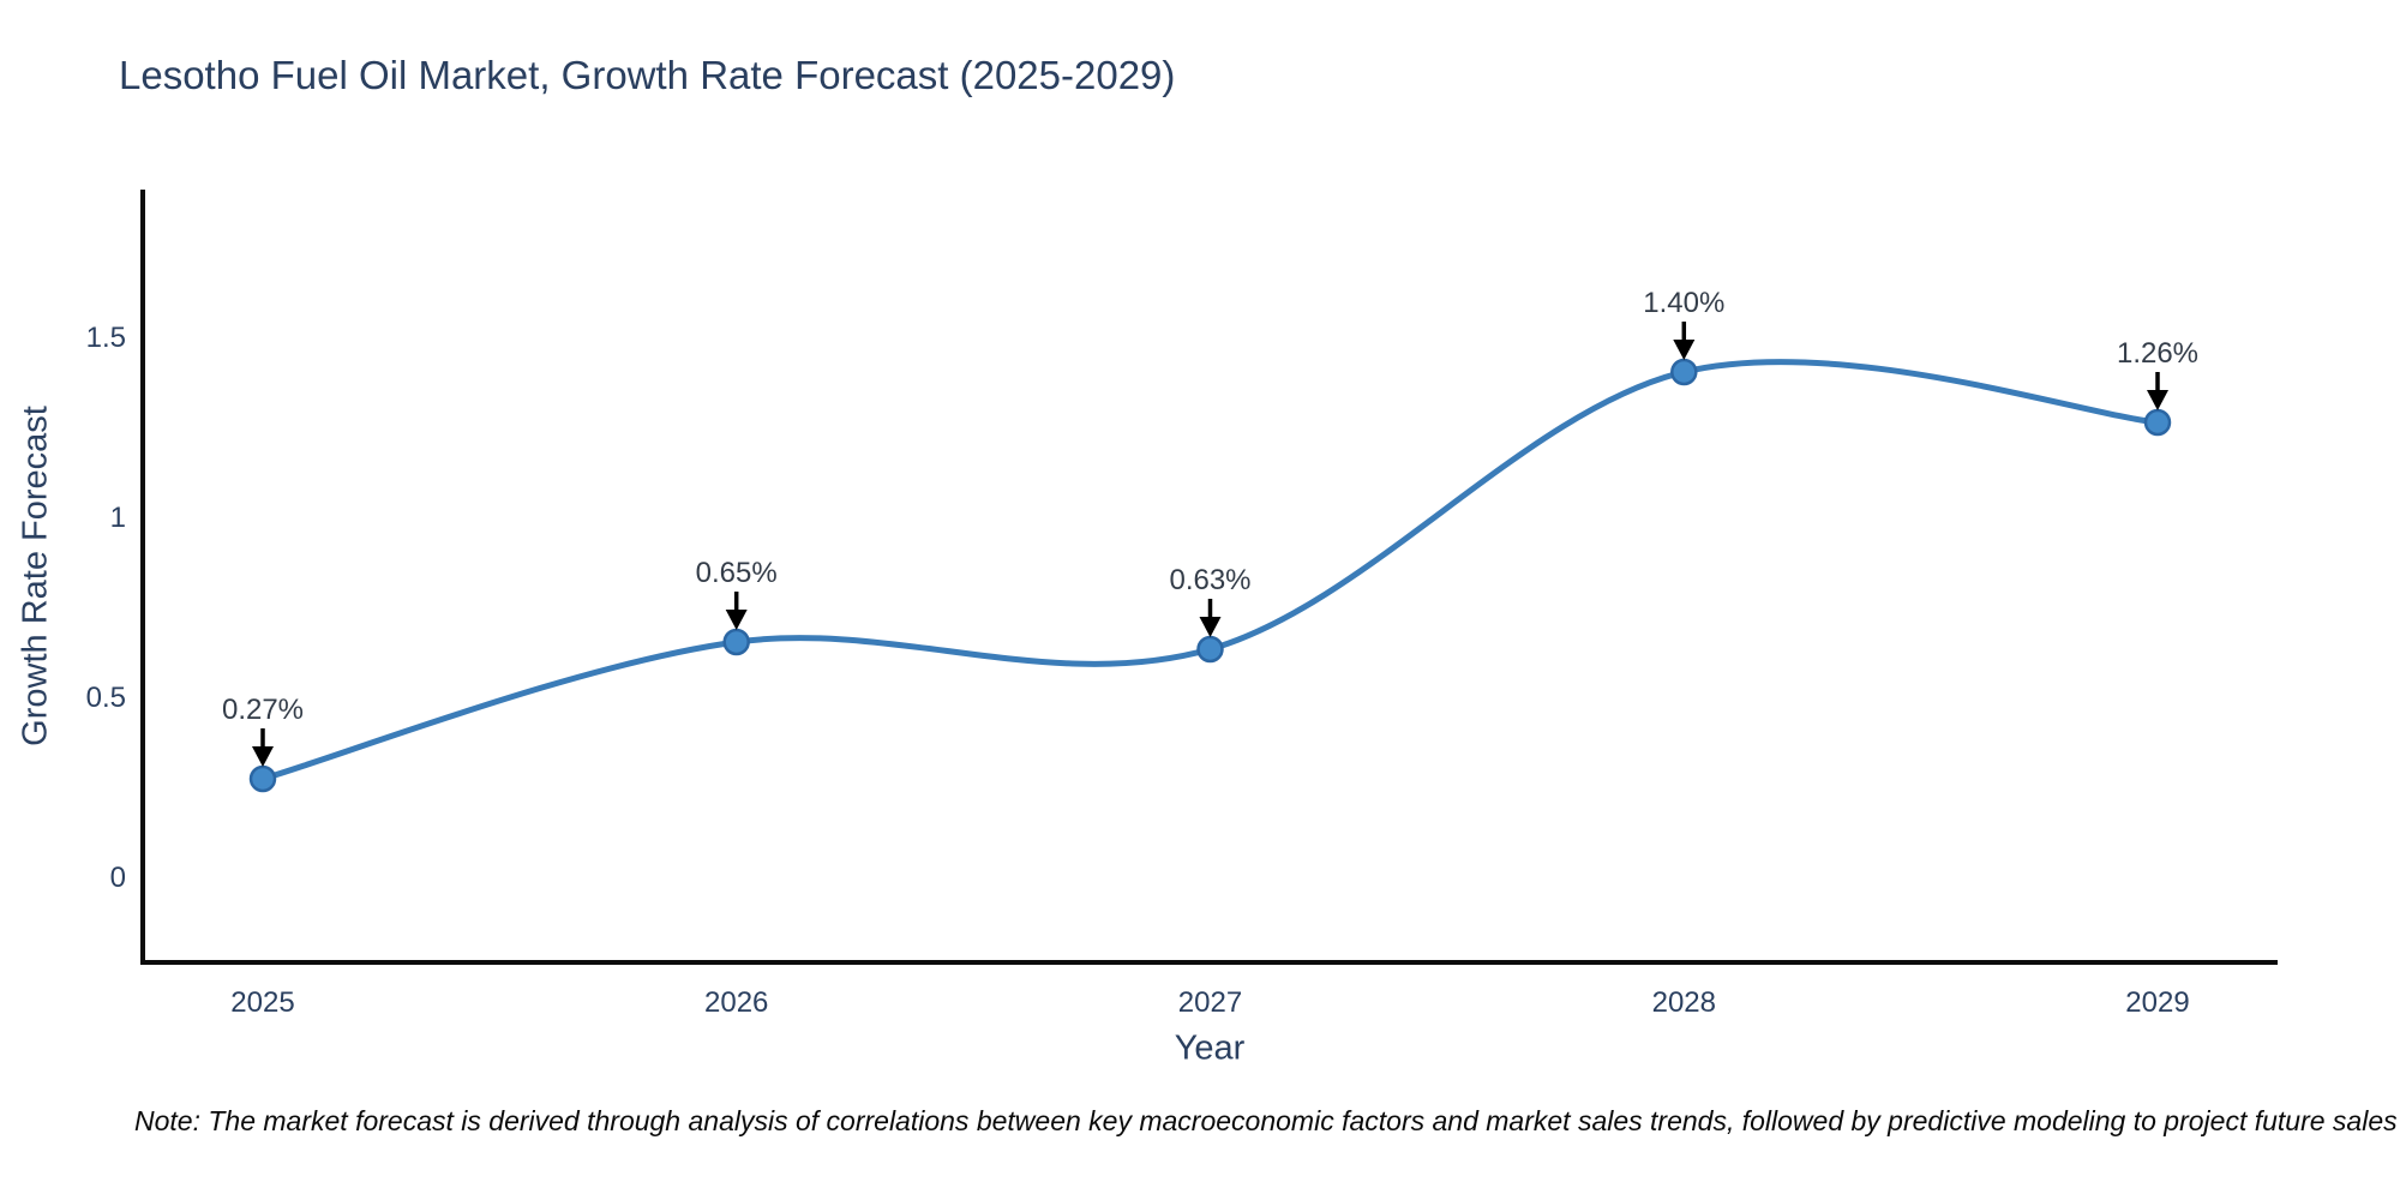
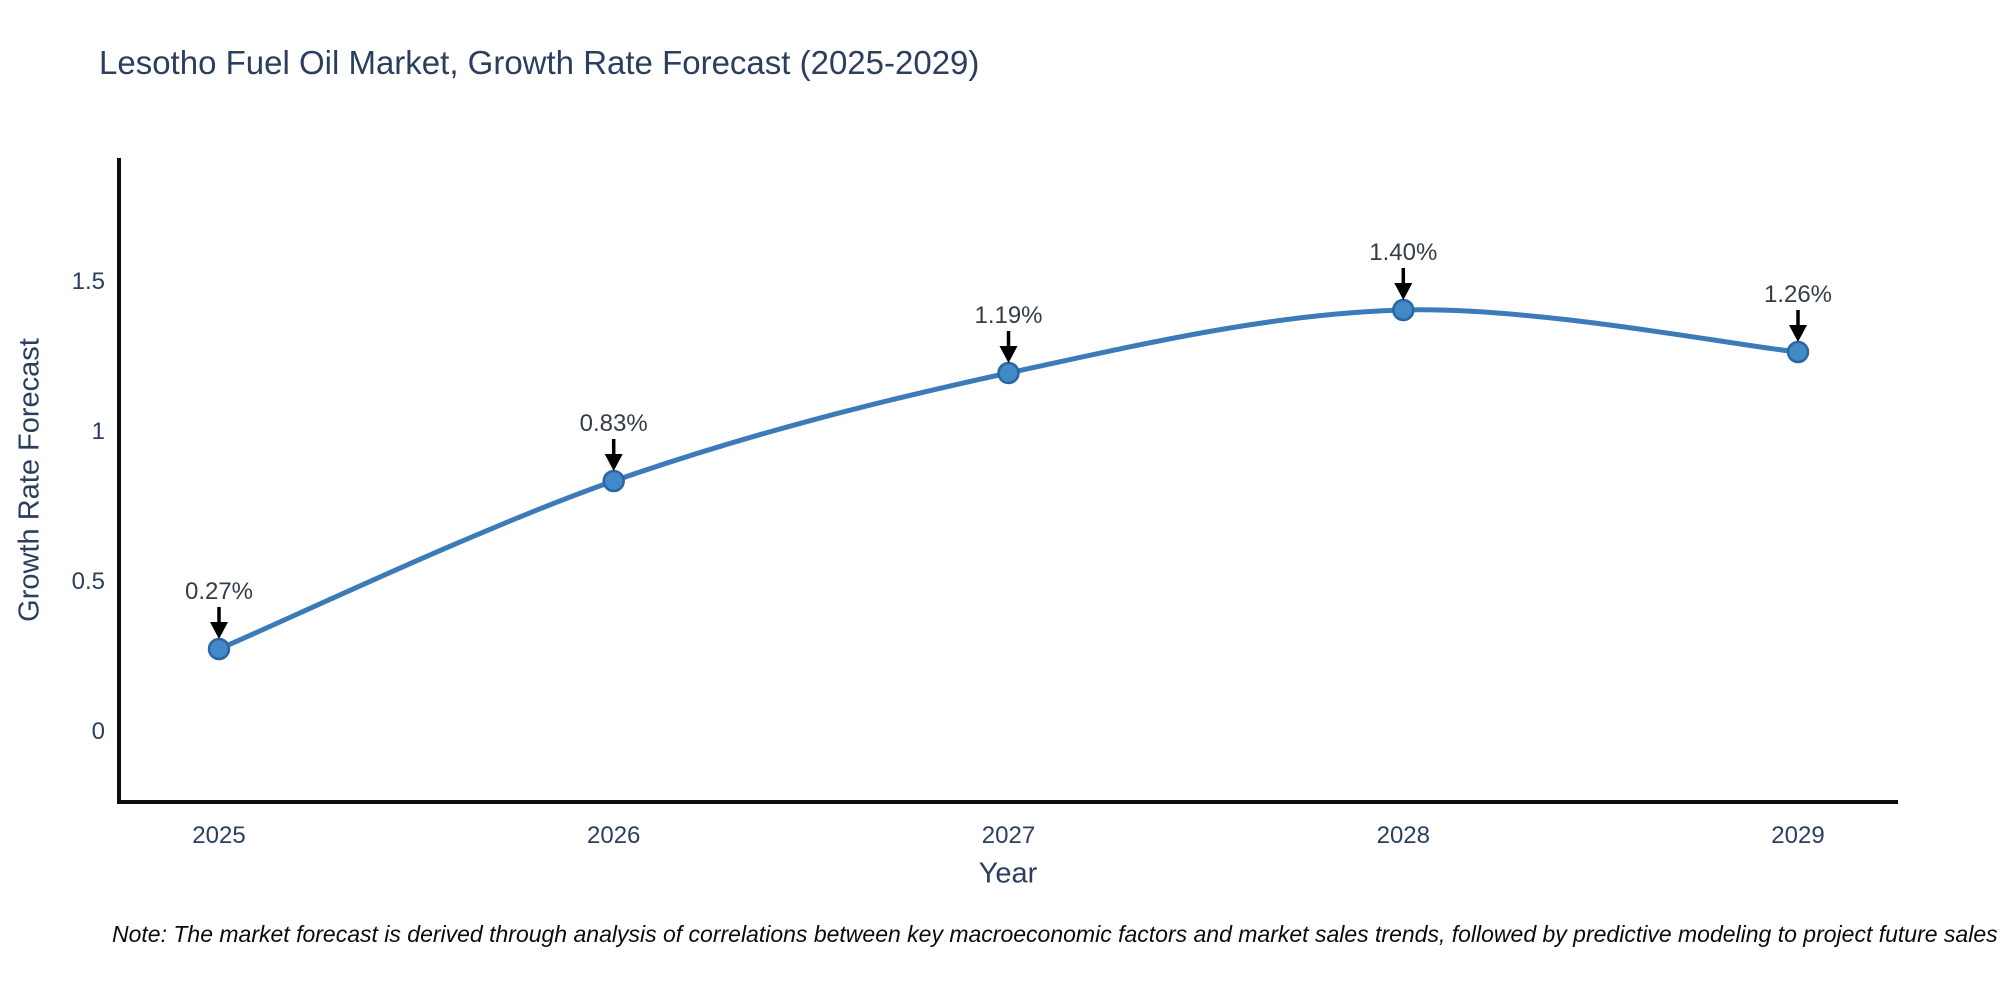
2026: 0.65% -> 0.83%
2027: 0.63% -> 1.19%
